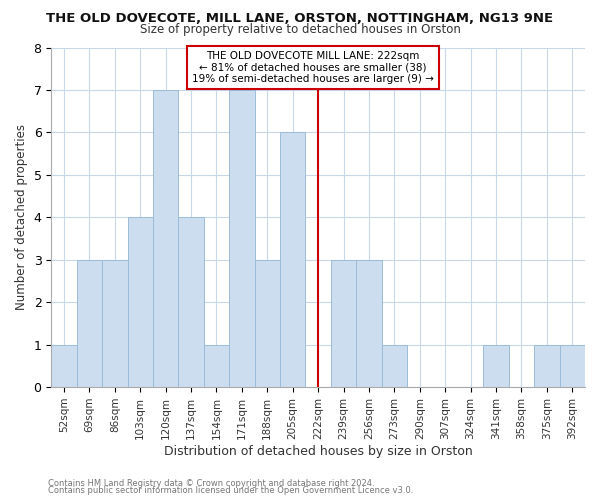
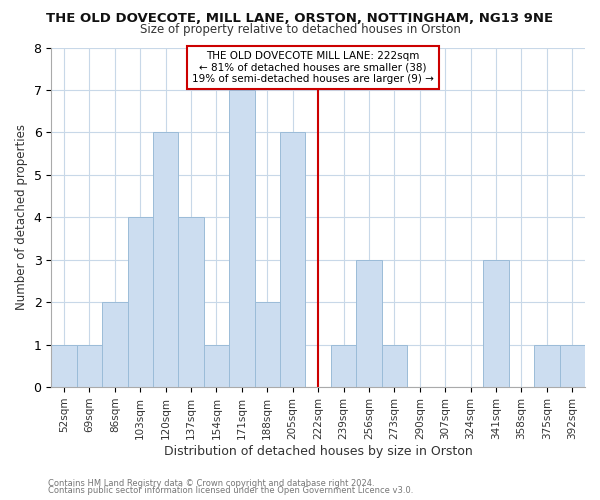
69sqm: 3 -> 1
86sqm: 3 -> 2
120sqm: 7 -> 6
188sqm: 3 -> 2
239sqm: 3 -> 1
341sqm: 1 -> 3
